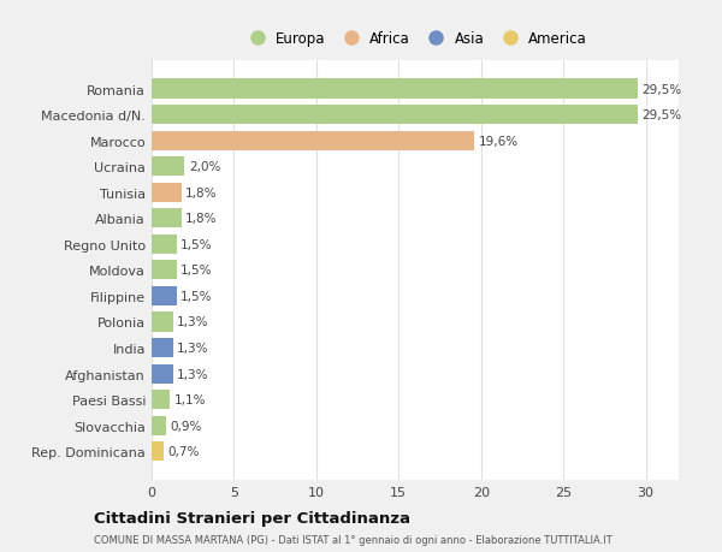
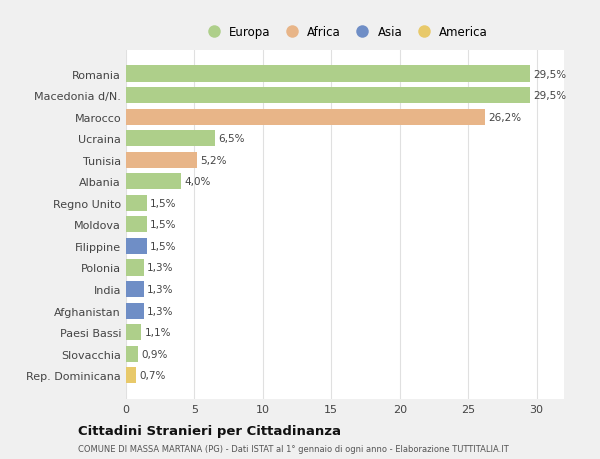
Marocco: 19,6% -> 26,2%
Ucraina: 2,0% -> 6,5%
Tunisia: 1,8% -> 5,2%
Albania: 1,8% -> 4,0%
